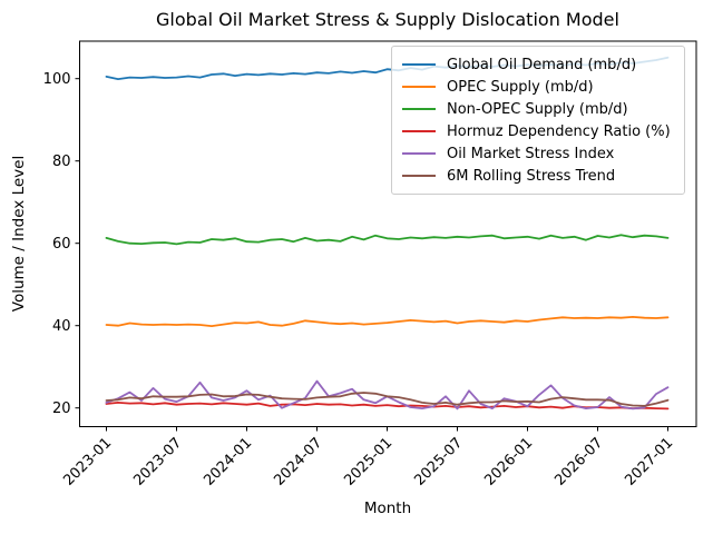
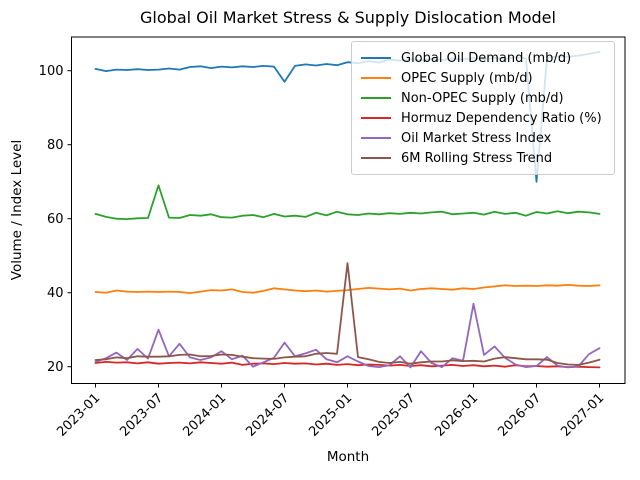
Non-OPEC Supply (mb/d)/2023-07: 60 -> 69
Oil Market Stress Index/2023-07: 22 -> 30
Global Oil Demand (mb/d)/2024-07: 102 -> 97
6M Rolling Stress Trend/2025-01: 23 -> 48
Oil Market Stress Index/2026-01: 20 -> 37
Global Oil Demand (mb/d)/2026-07: 104 -> 70
